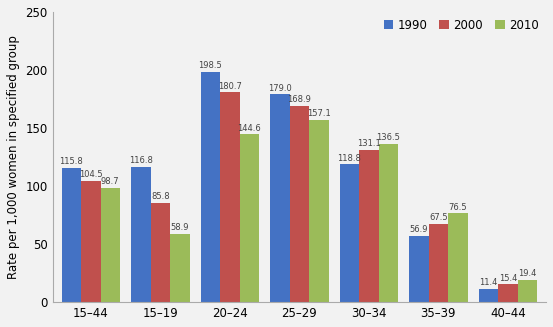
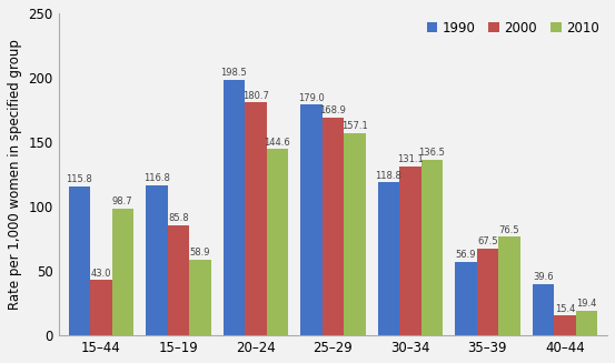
2000/15–44: 104.5 -> 43.0
1990/40–44: 11.4 -> 39.6
